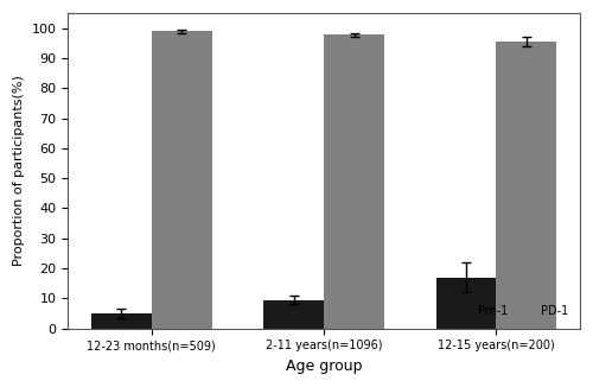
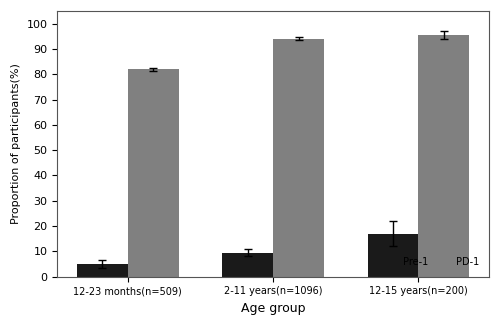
PD-1/12-23 months(n=509): 99.0 -> 82.0
PD-1/2-11 years(n=1096): 97.8 -> 94.0
